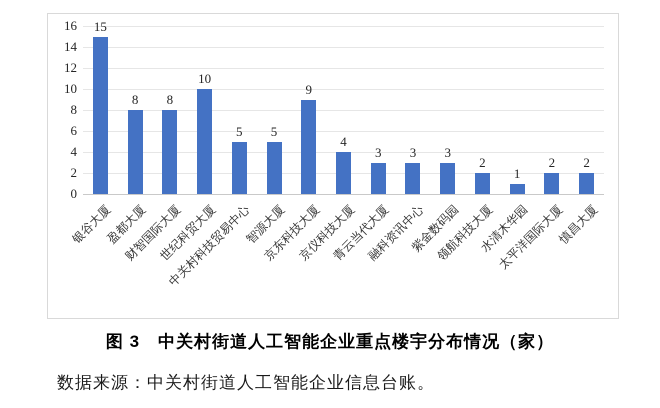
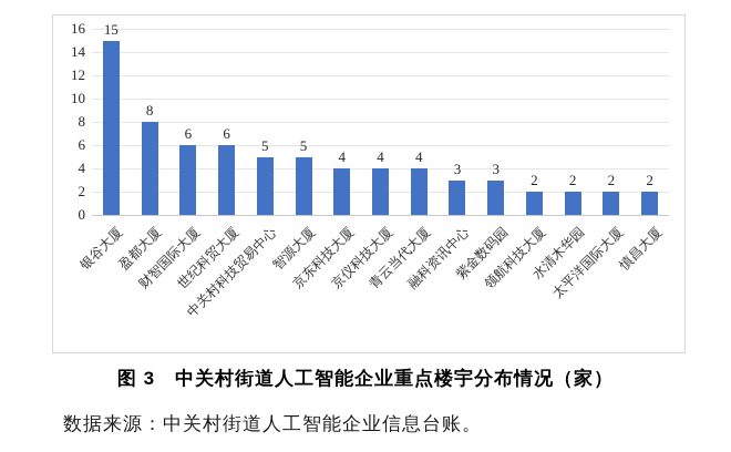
财智国际大厦: 8 -> 6
世纪科贸大厦: 10 -> 6
京东科技大厦: 9 -> 4
青云当代大厦: 3 -> 4
水清木华园: 1 -> 2
